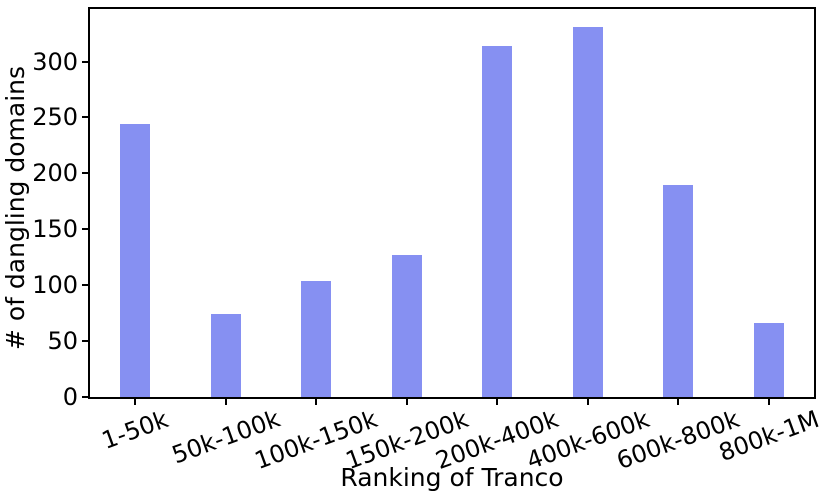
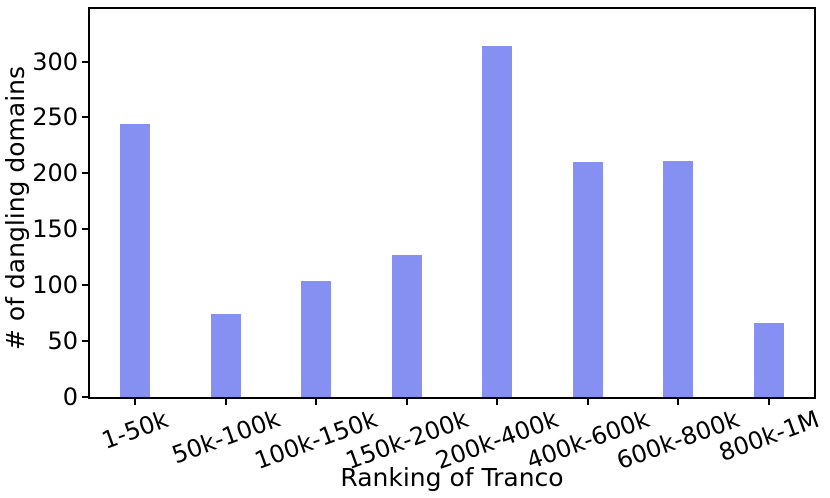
400k-600k: 331 -> 210
600k-800k: 190 -> 211
